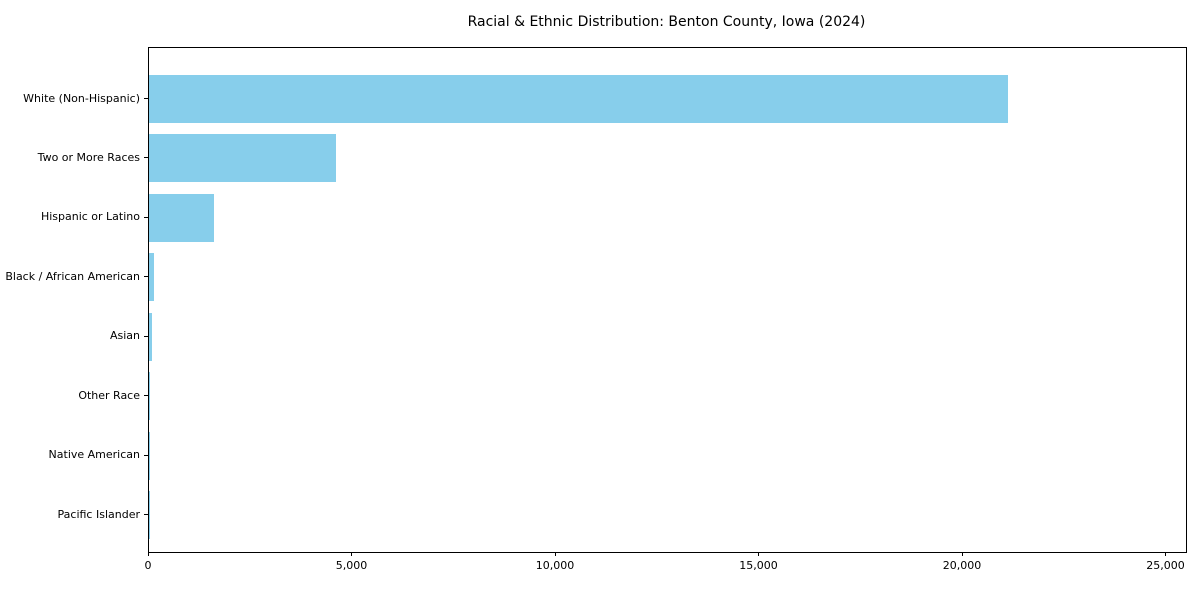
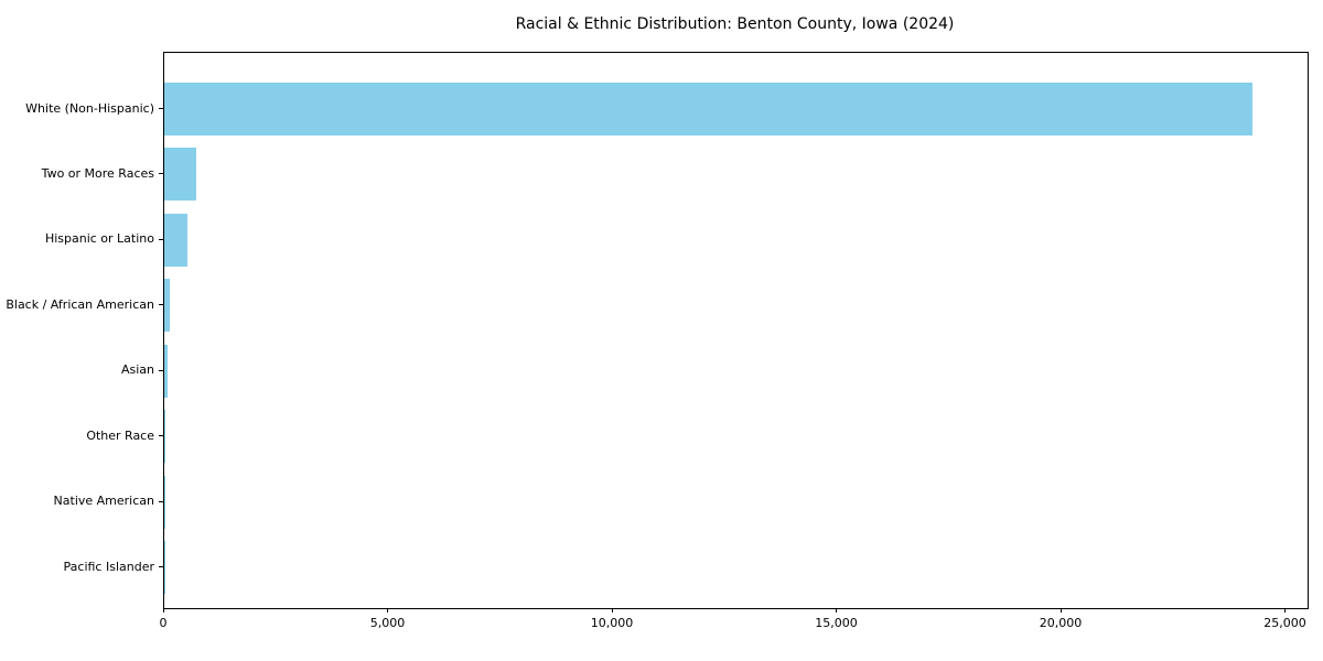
White (Non-Hispanic): 21100 -> 24200
Two or More Races: 4600 -> 700
Hispanic or Latino: 1600 -> 500
